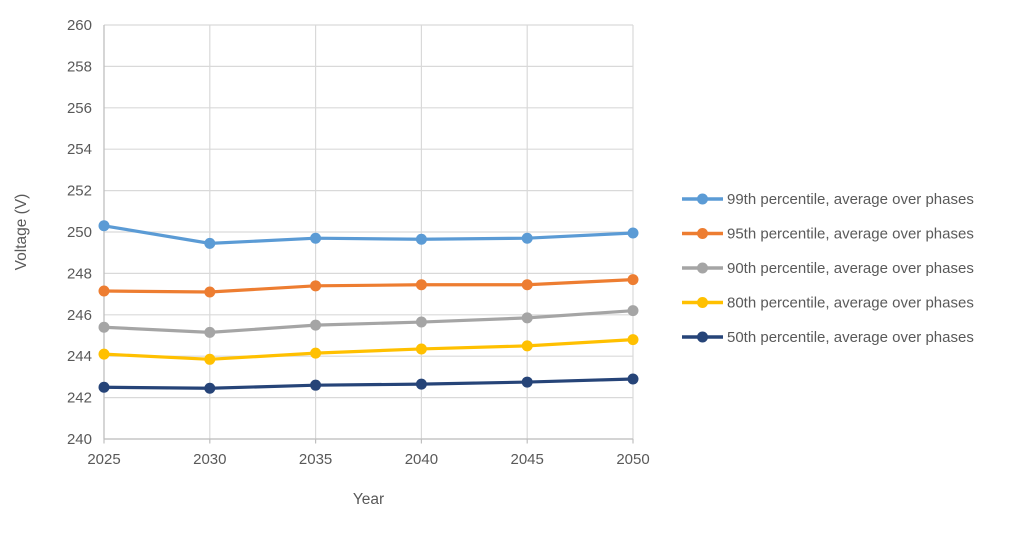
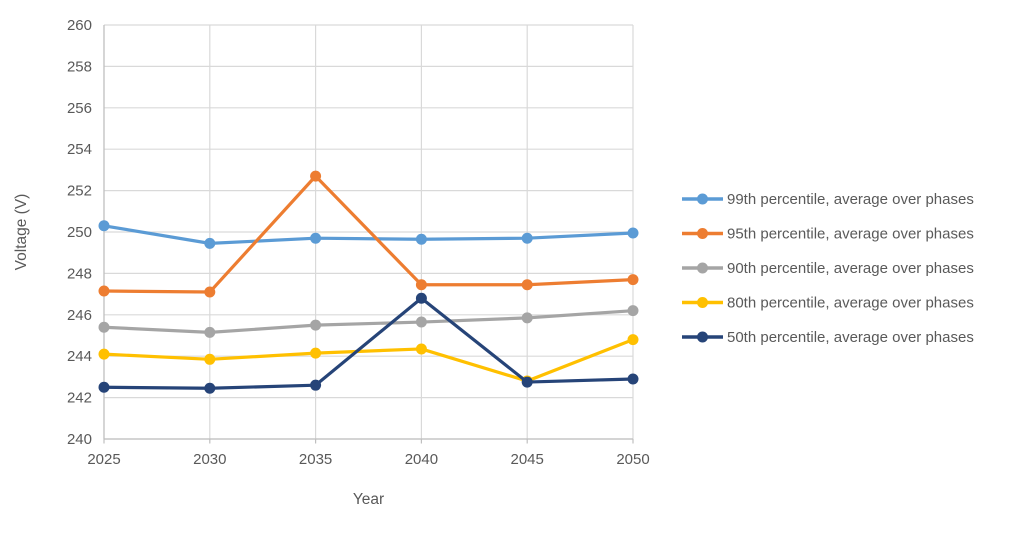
95th percentile, average over phases/2035: 247.4 -> 252.7
50th percentile, average over phases/2040: 242.7 -> 246.8
80th percentile, average over phases/2045: 244.5 -> 242.8
